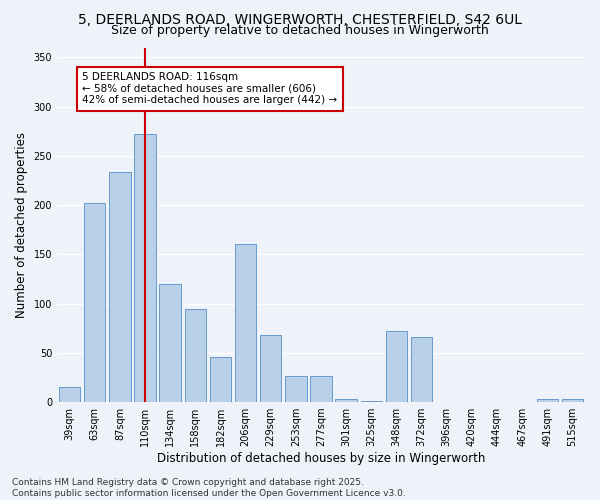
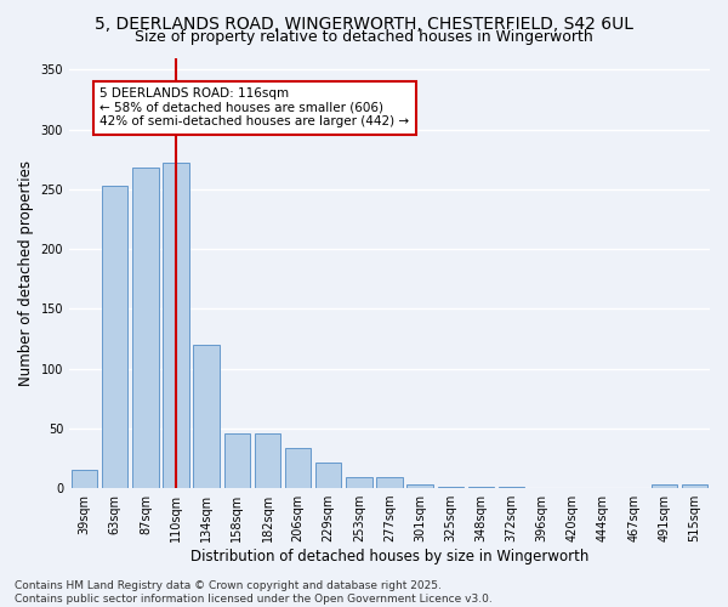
63sqm: 202 -> 253
87sqm: 234 -> 268
158sqm: 94 -> 46
206sqm: 160 -> 34
229sqm: 68 -> 21
253sqm: 26 -> 9
277sqm: 26 -> 9
348sqm: 72 -> 1
372sqm: 66 -> 1
